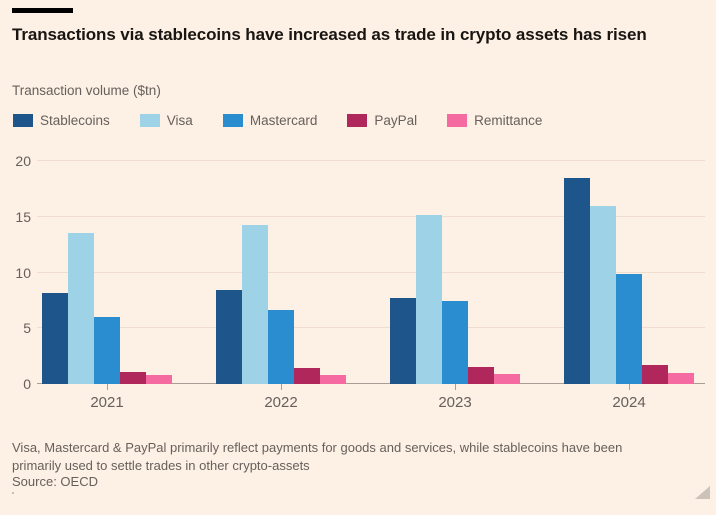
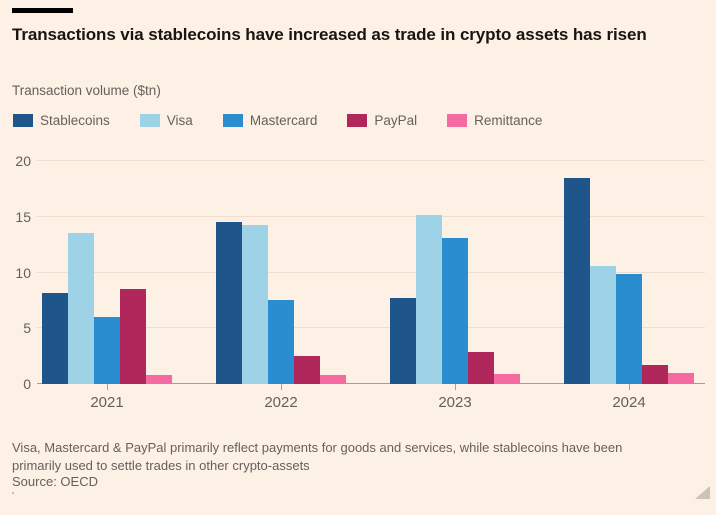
PayPal/2021: 1.1 -> 8.5
Stablecoins/2022: 8.4 -> 14.5
Mastercard/2022: 6.6 -> 7.5
PayPal/2022: 1.4 -> 2.5
Mastercard/2023: 7.4 -> 13.1
PayPal/2023: 1.5 -> 2.9
Visa/2024: 16.0 -> 10.6
